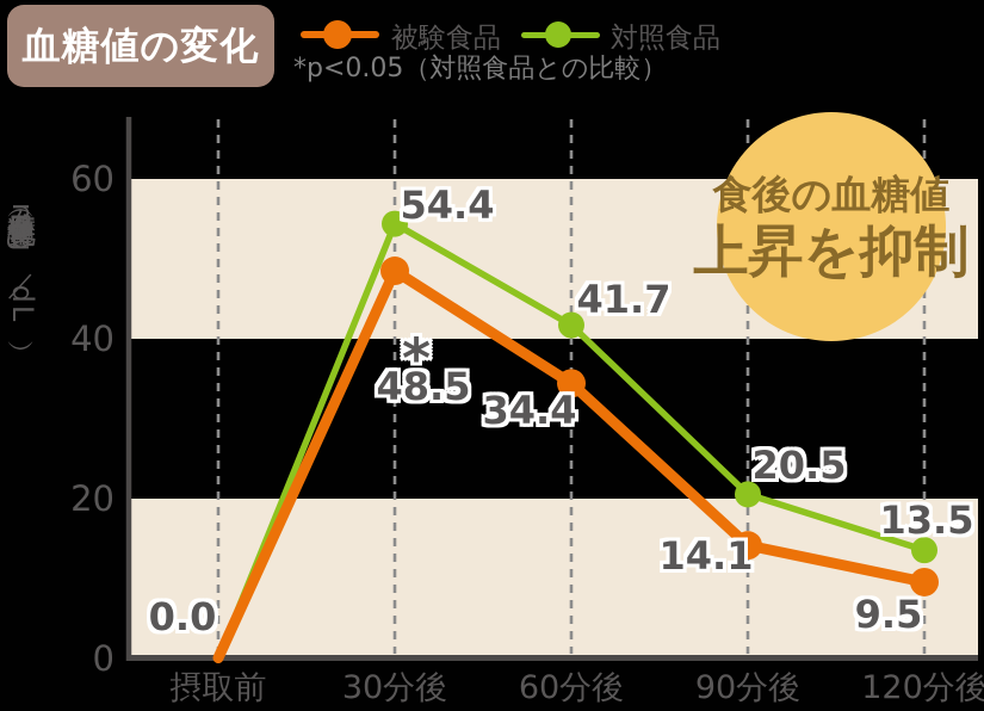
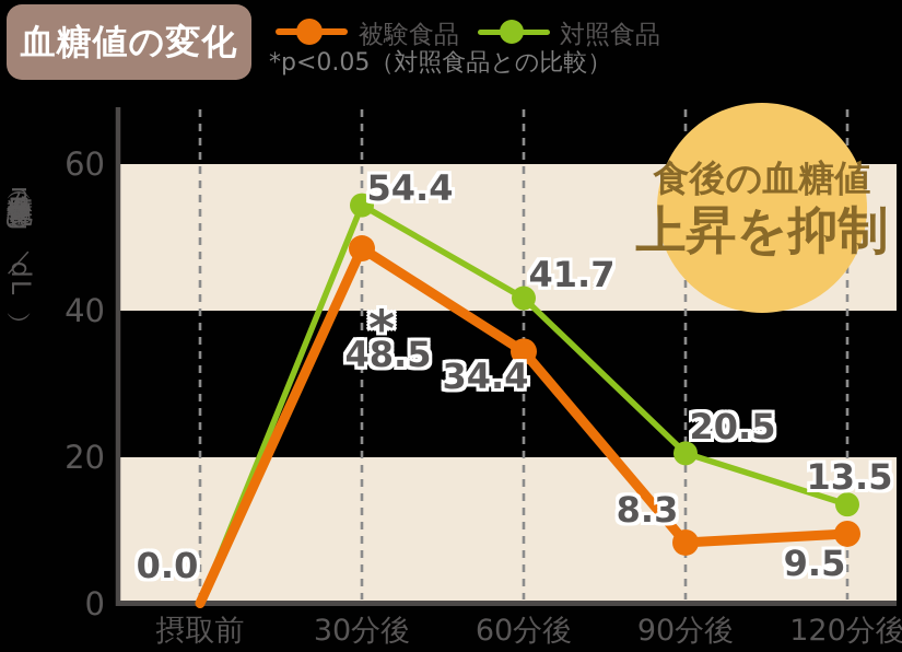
被験食品/90分後: 14.1 -> 8.3
